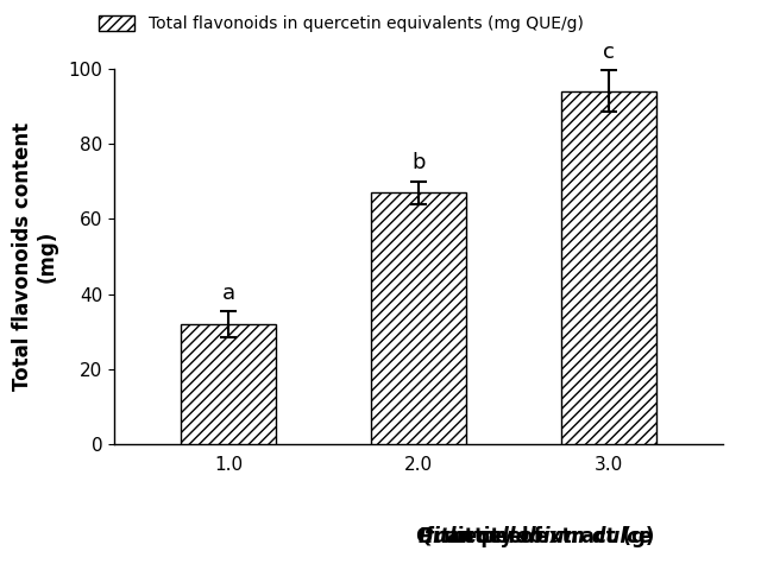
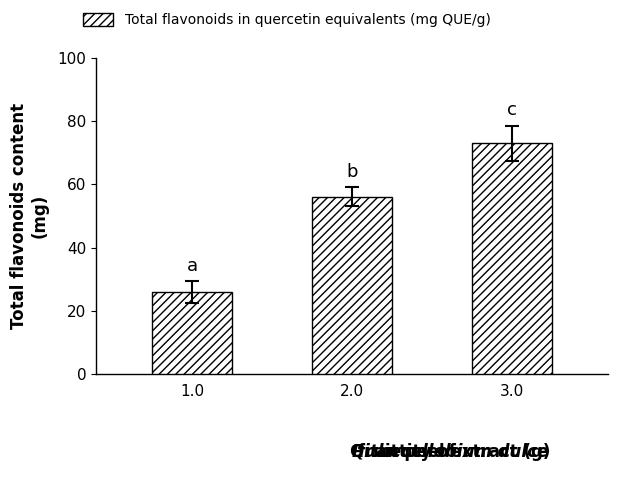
1.0: 32 -> 26
2.0: 67 -> 56
3.0: 94 -> 73
